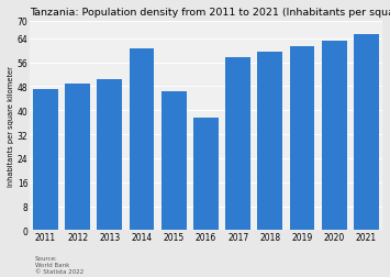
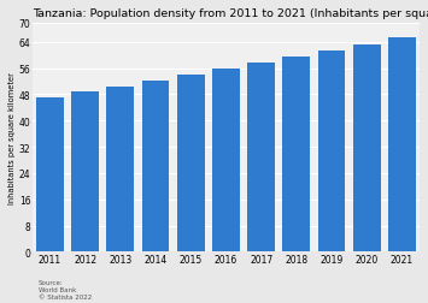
2014: 60.5 -> 52.2
2015: 46.5 -> 54.0
2016: 37.5 -> 55.8
